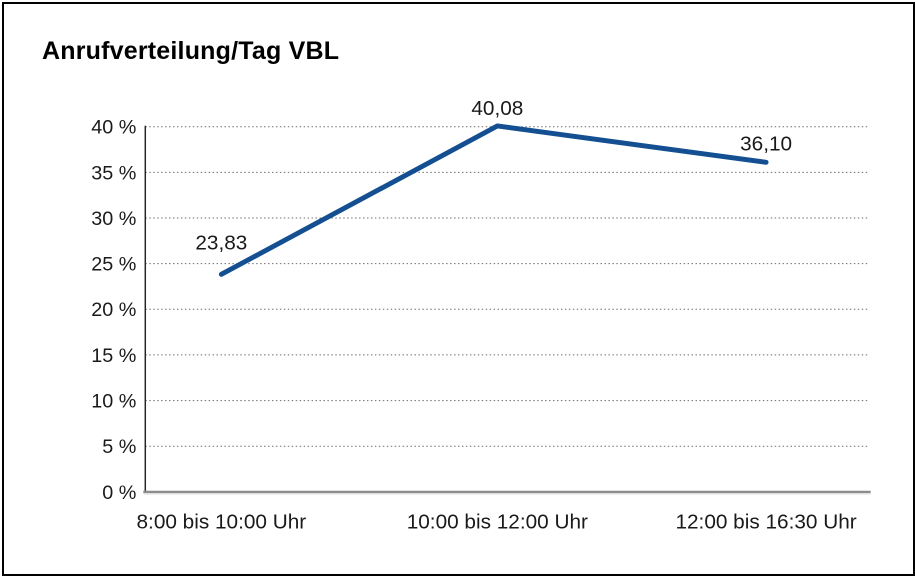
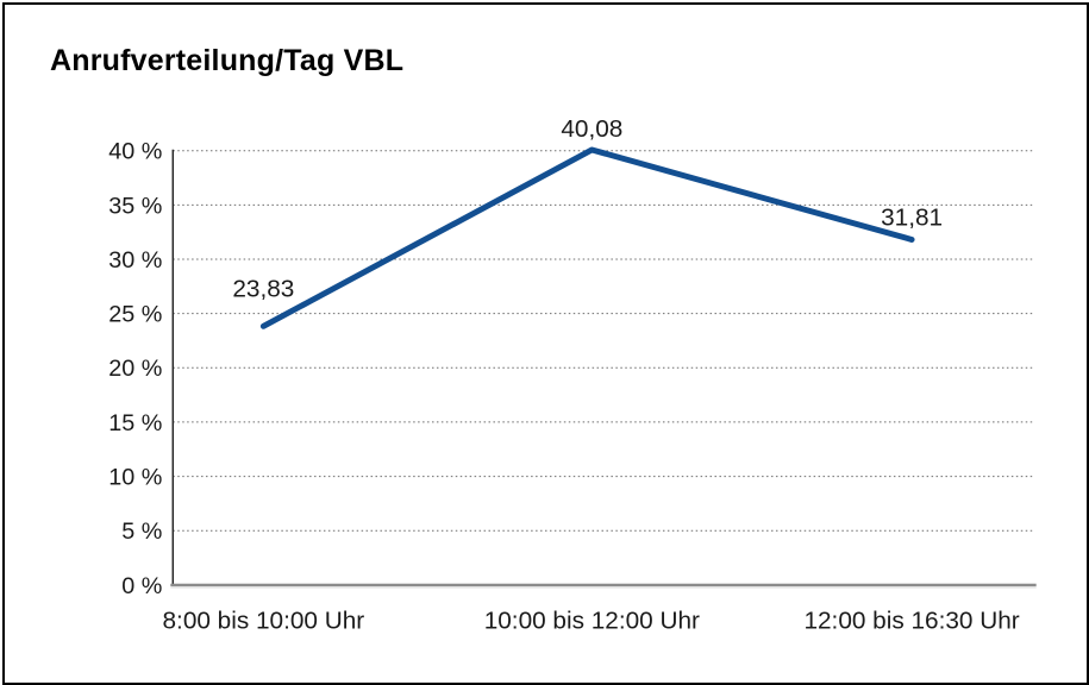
12:00 bis 16:30 Uhr: 36,10 -> 31,81
